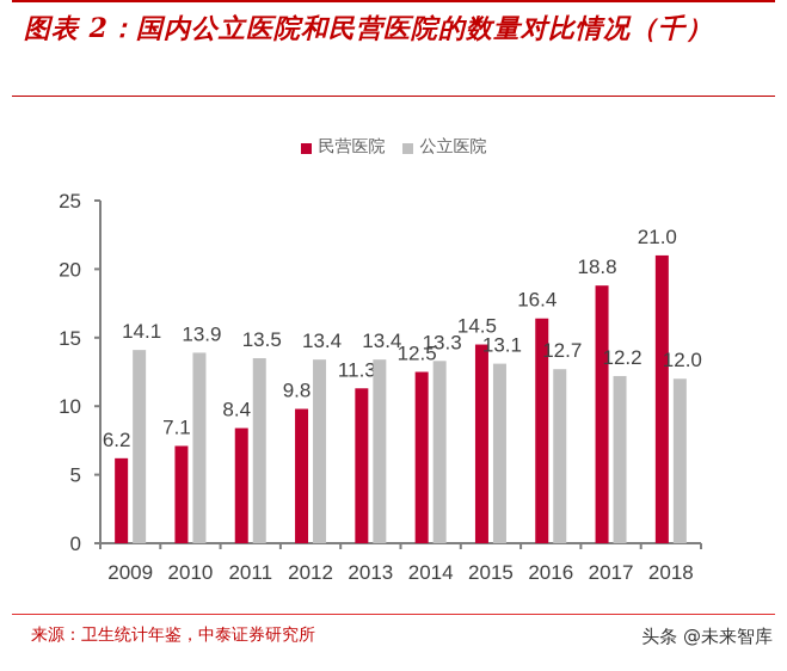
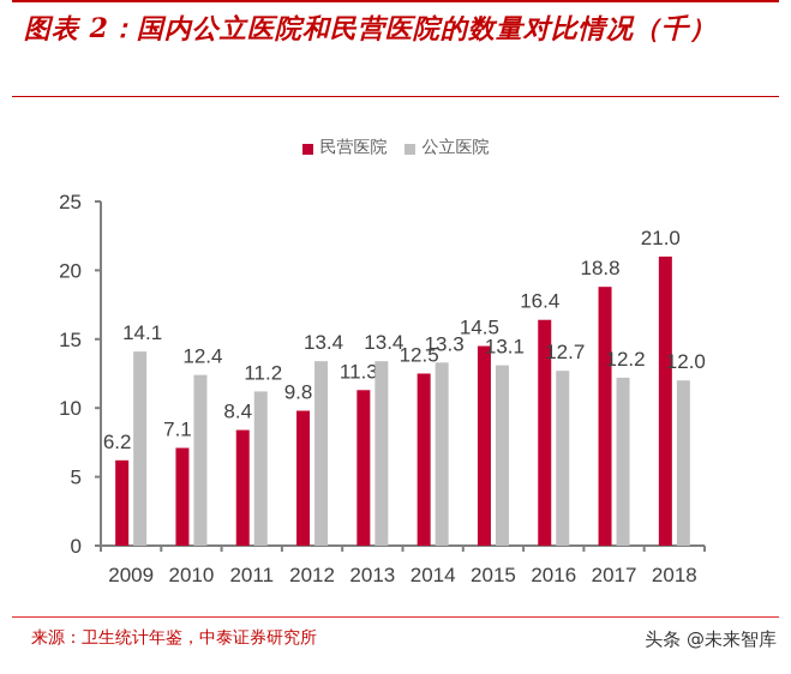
公立医院/2010: 13.9 -> 12.4
公立医院/2011: 13.5 -> 11.2
